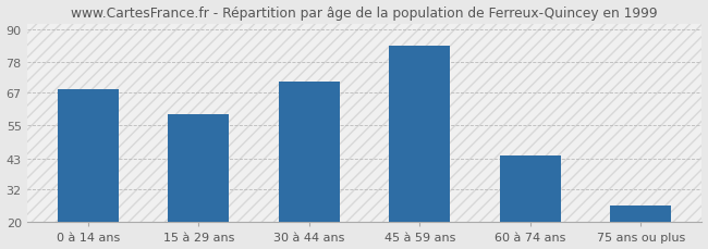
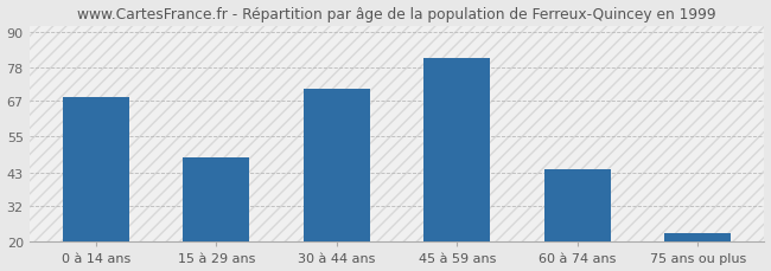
15 à 29 ans: 59 -> 48
45 à 59 ans: 84 -> 81
75 ans ou plus: 26 -> 23
